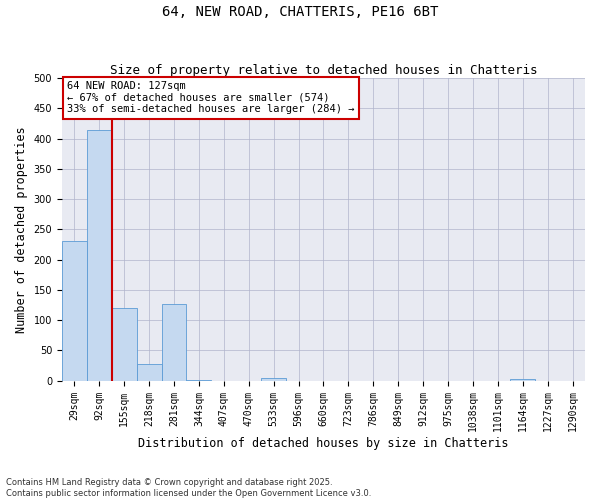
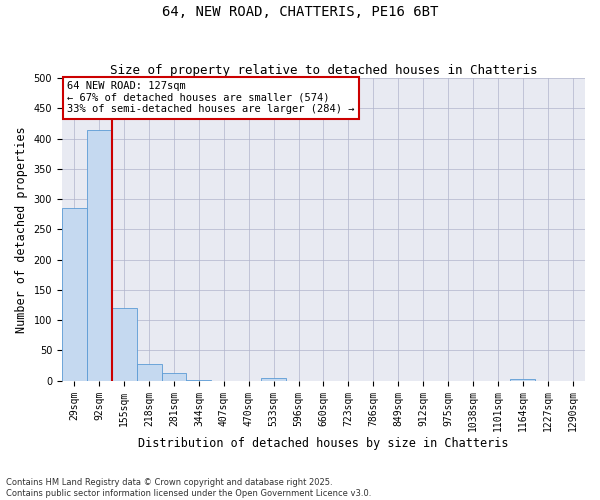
29sqm: 230 -> 285
281sqm: 126 -> 13
